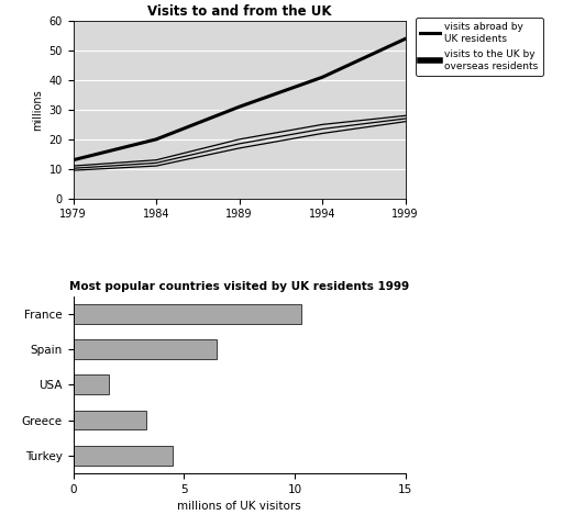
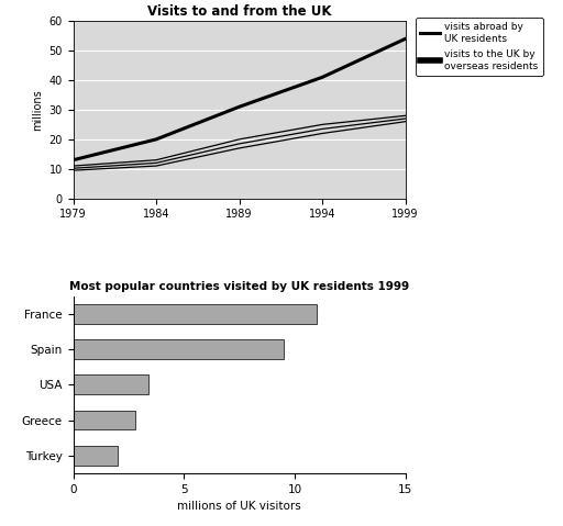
Most popular countries visited by UK residents 1999/France: 10.3 -> 11.0
Most popular countries visited by UK residents 1999/Spain: 6.5 -> 9.5
Most popular countries visited by UK residents 1999/USA: 1.6 -> 3.4
Most popular countries visited by UK residents 1999/Greece: 3.3 -> 2.8
Most popular countries visited by UK residents 1999/Turkey: 4.5 -> 2.0
